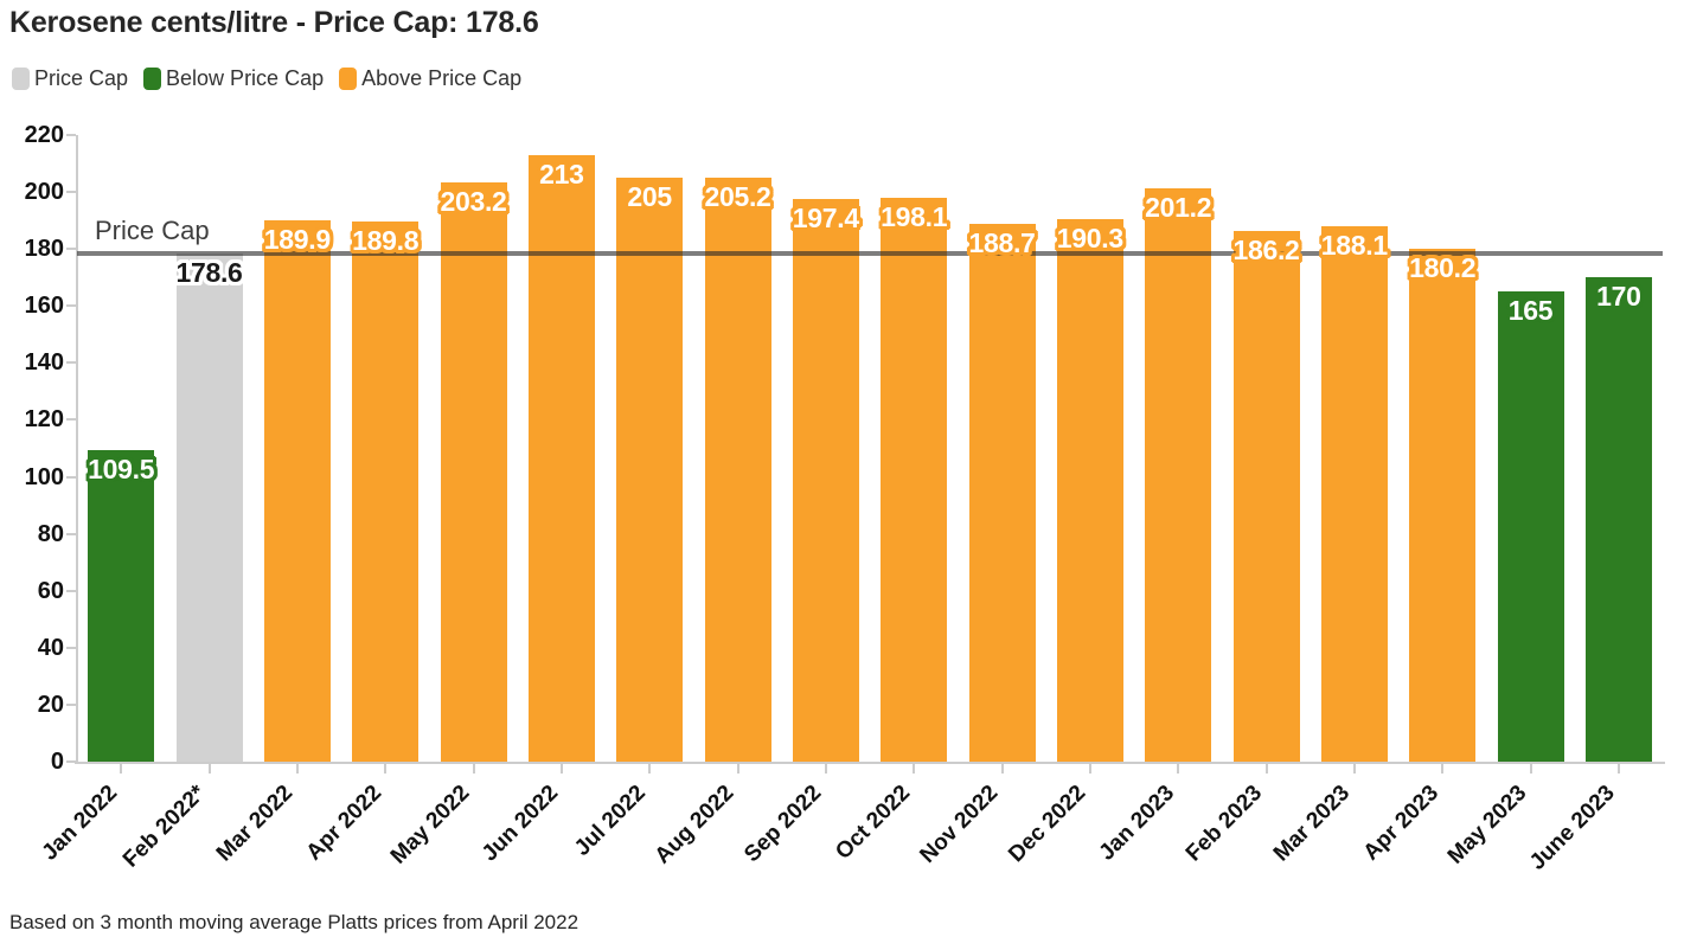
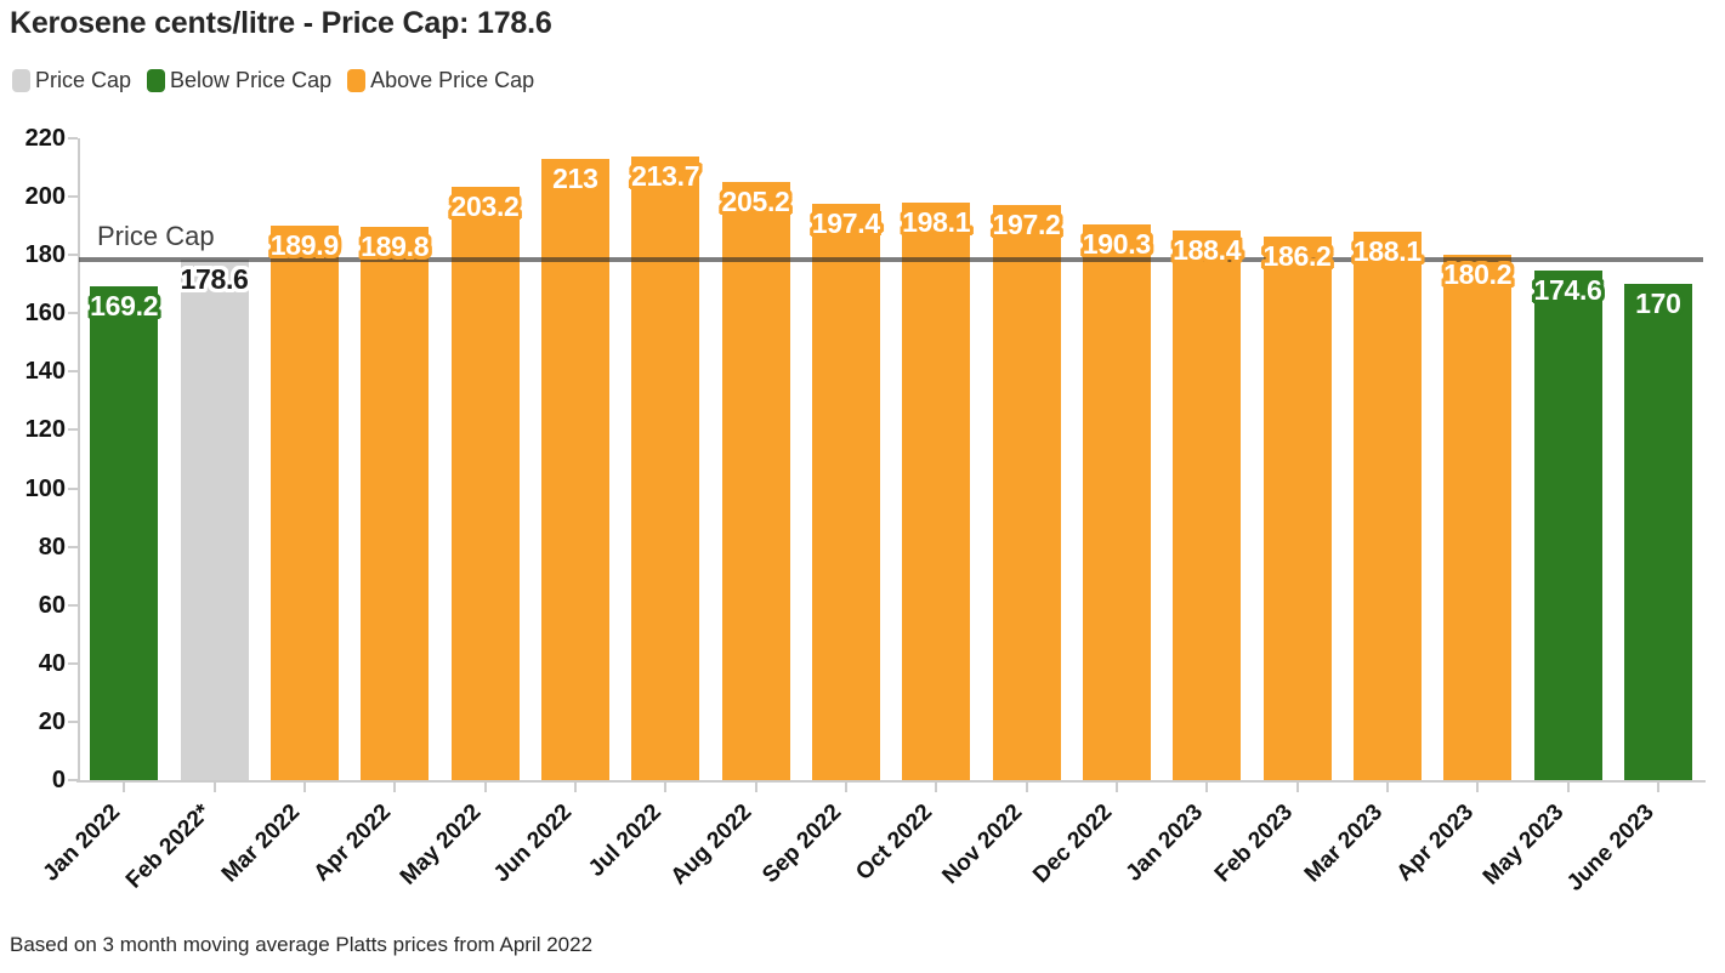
Jan 2022: 109.5 -> 169.2
Jul 2022: 205 -> 213.7
Nov 2022: 188.7 -> 197.2
Jan 2023: 201.2 -> 188.4
May 2023: 165 -> 174.6
